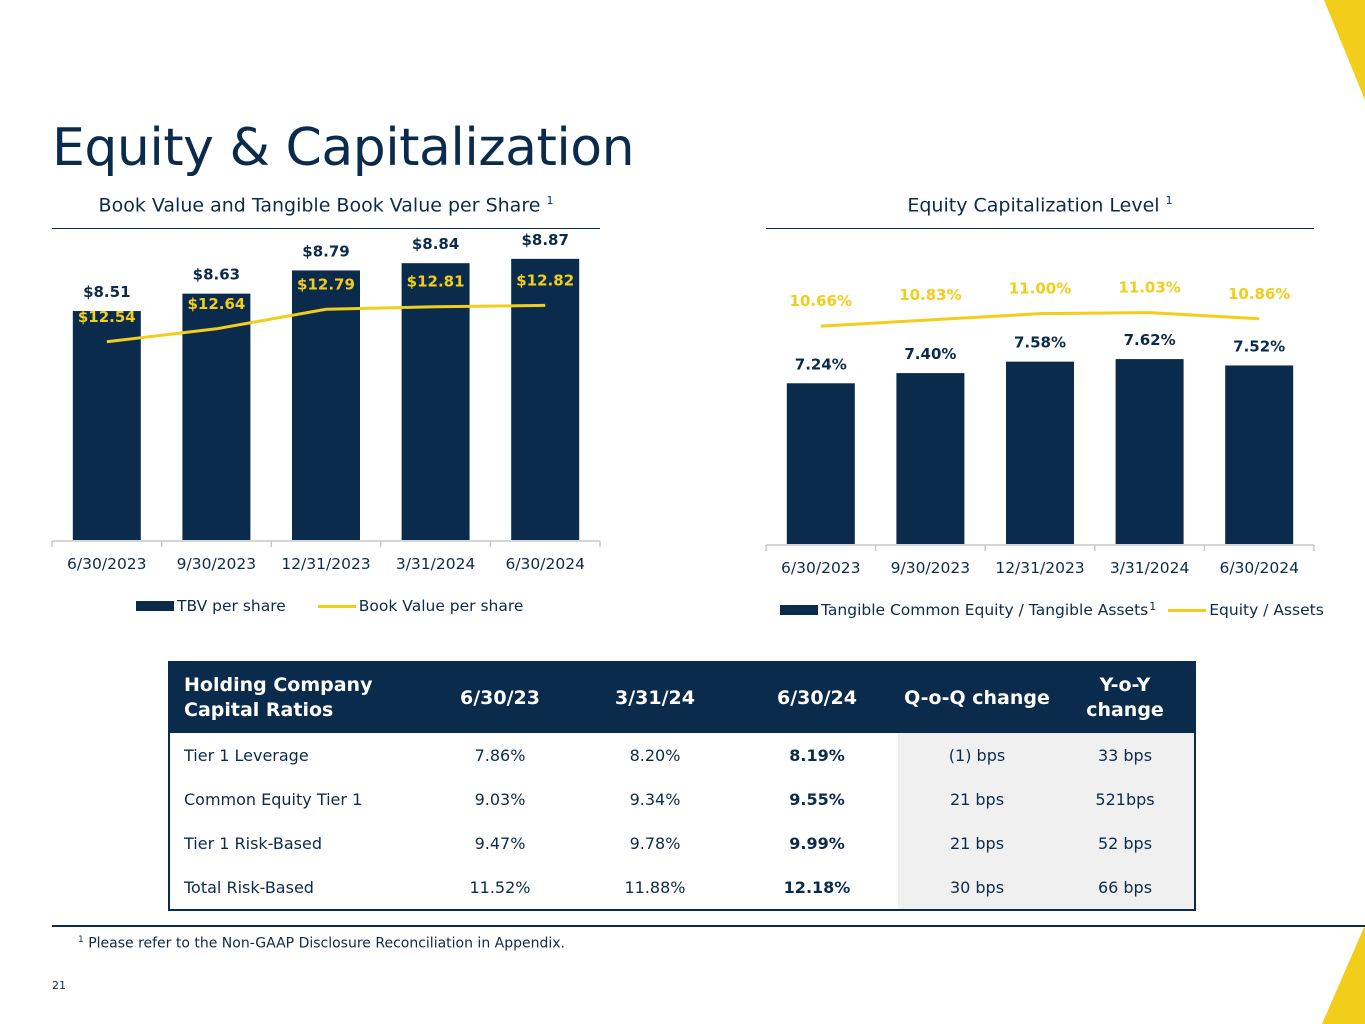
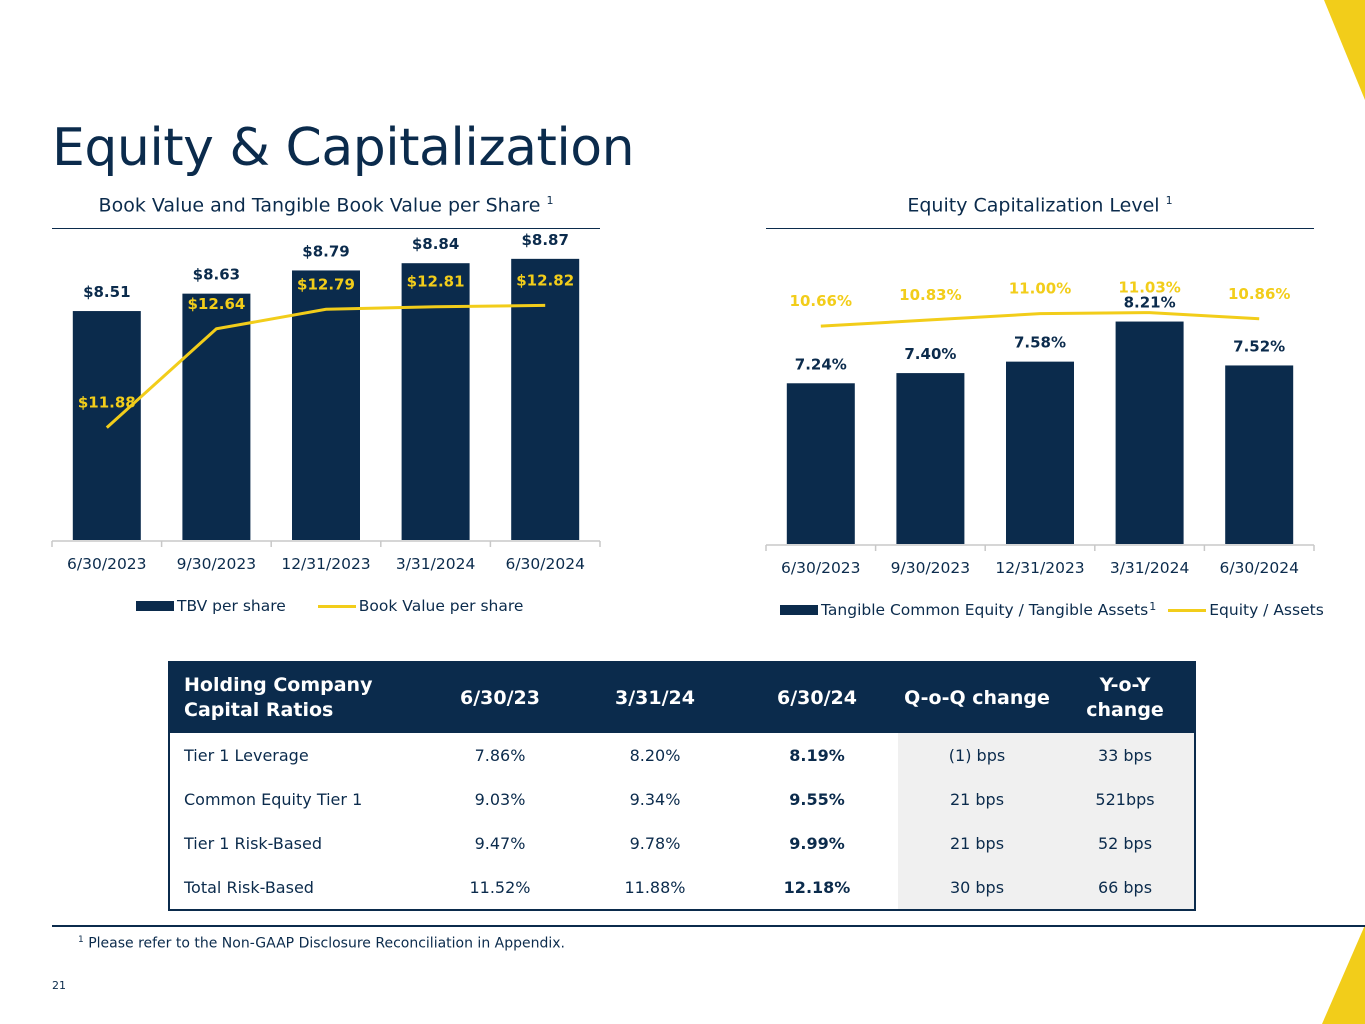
Book Value and Tangible Book Value per Share/Book Value per share/6/30/2023: $12.54 -> $11.88
Equity Capitalization Level/Tangible Common Equity / Tangible Assets/3/31/2024: 7.62% -> 8.21%
